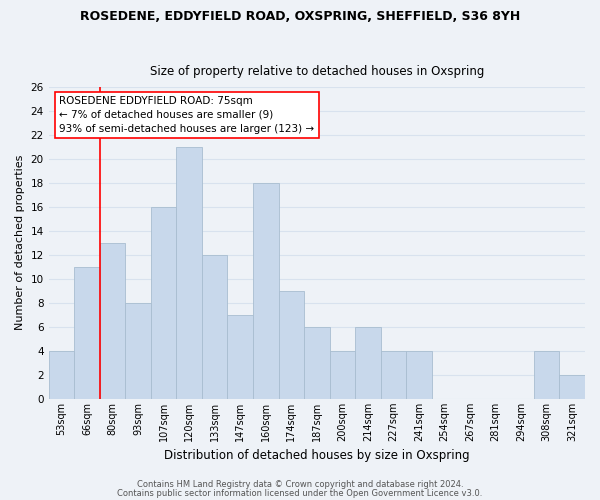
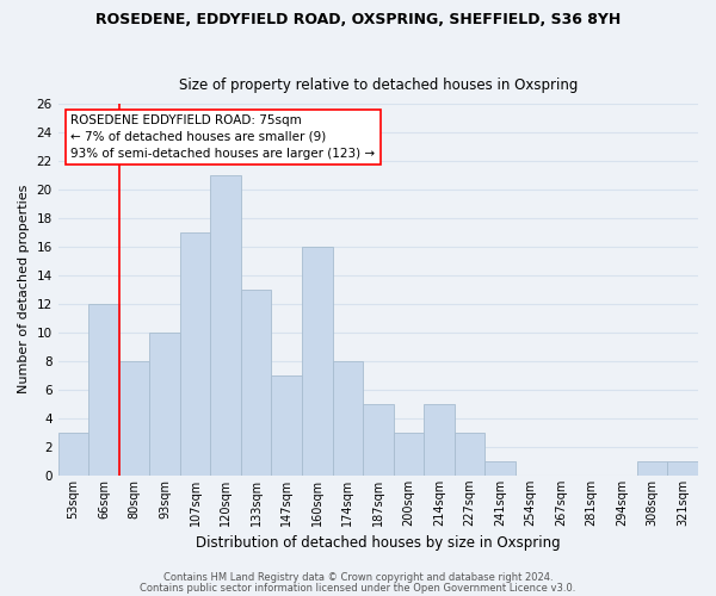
53sqm: 4 -> 3
66sqm: 11 -> 12
80sqm: 13 -> 8
93sqm: 8 -> 10
107sqm: 16 -> 17
133sqm: 12 -> 13
160sqm: 18 -> 16
174sqm: 9 -> 8
187sqm: 6 -> 5
200sqm: 4 -> 3
214sqm: 6 -> 5
227sqm: 4 -> 3
241sqm: 4 -> 1
308sqm: 4 -> 1
321sqm: 2 -> 1
